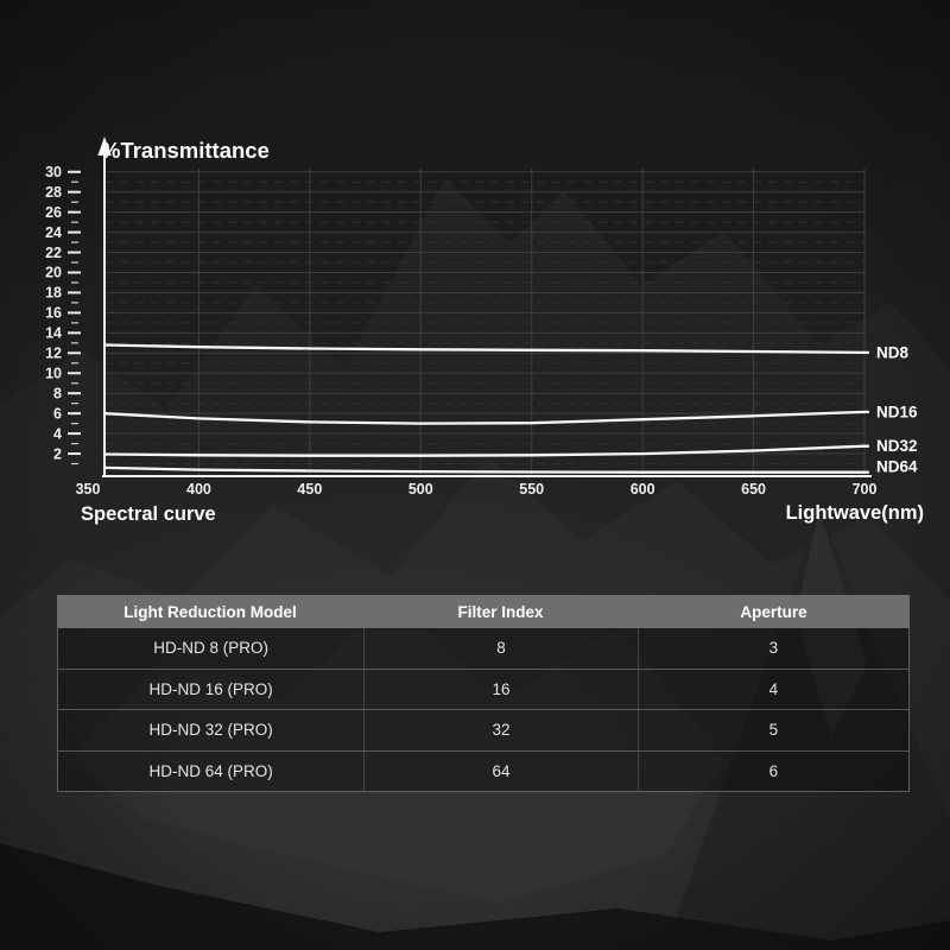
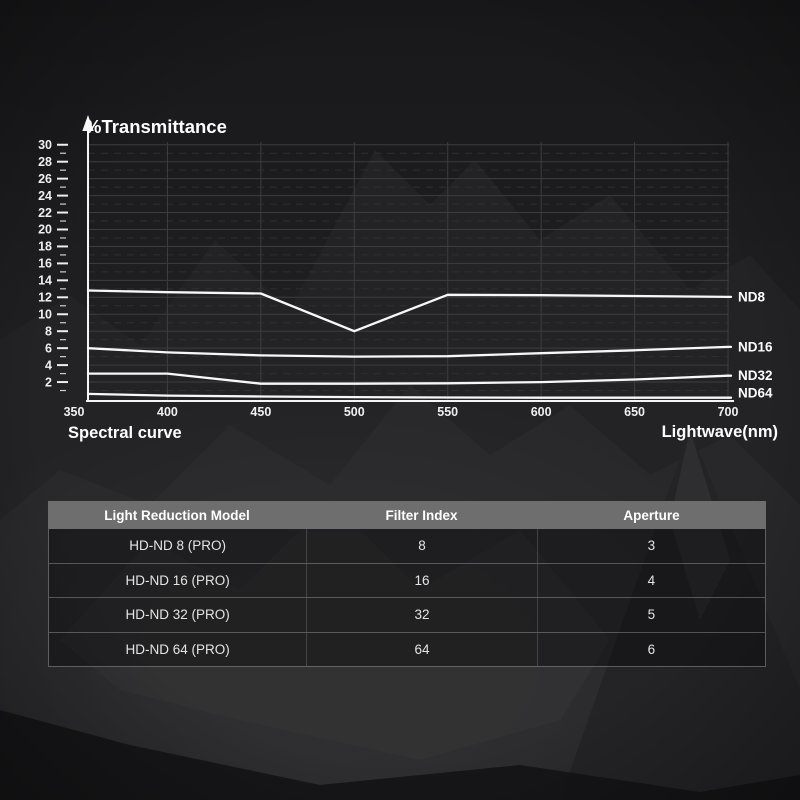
ND32/350: 2 -> 3
ND32/400: 2 -> 3
ND8/500: 12 -> 8
